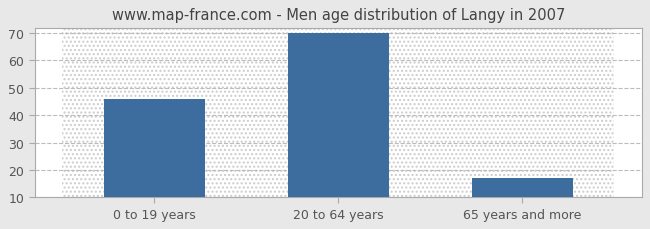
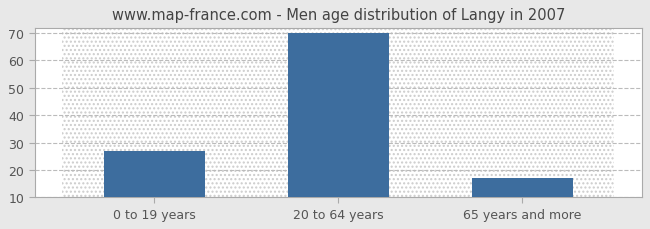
0 to 19 years: 46 -> 27
